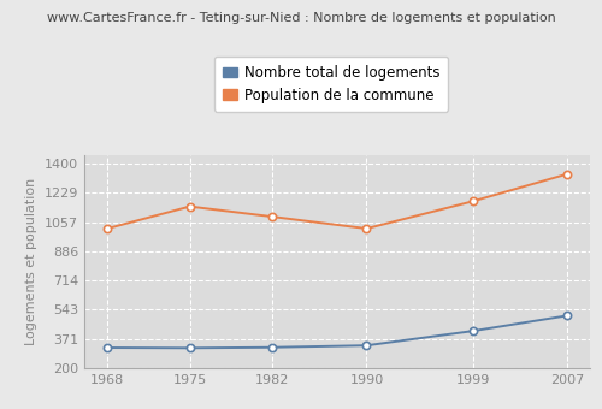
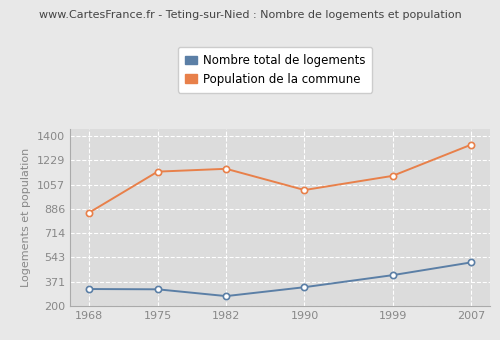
Population de la commune/1968: 1020 -> 860
Nombre total de logements/1982: 320 -> 270
Population de la commune/1982: 1090 -> 1170
Population de la commune/1999: 1180 -> 1120
